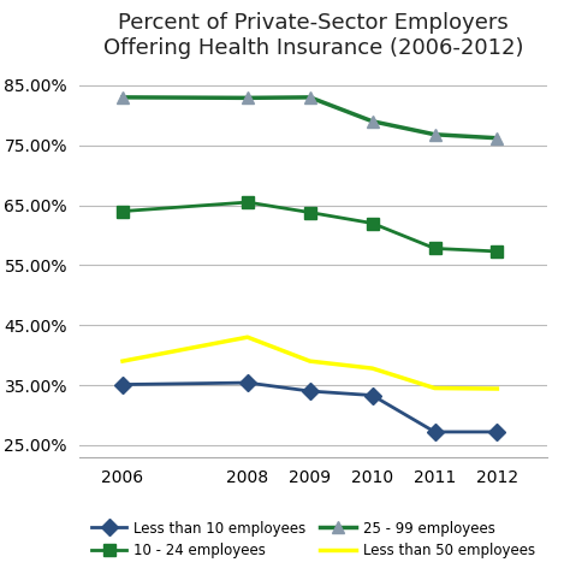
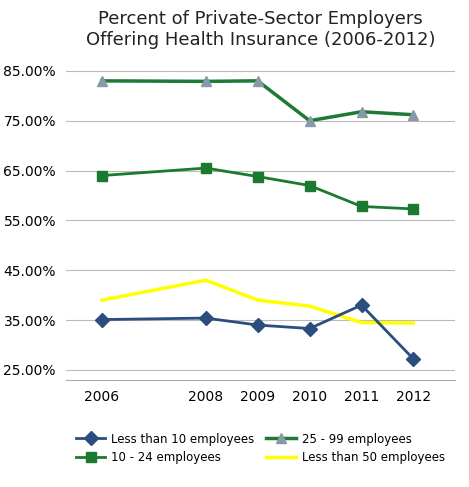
25 - 99 employees/2010: 79.0% -> 75.0%
Less than 10 employees/2011: 27.2% -> 38.0%
